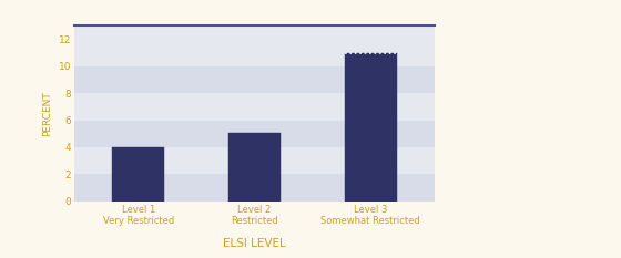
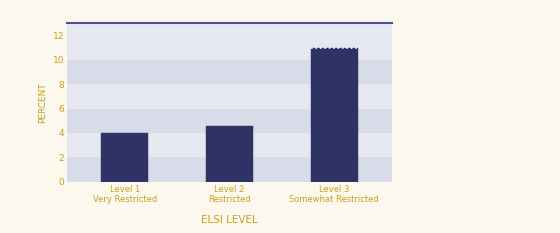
Level 2 Restricted: 5.1 -> 4.6
